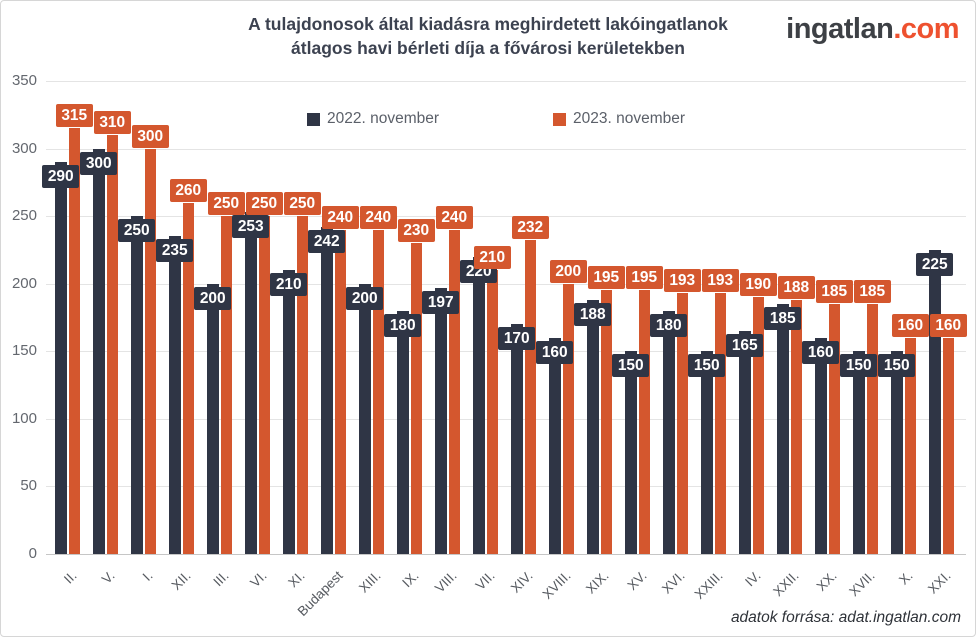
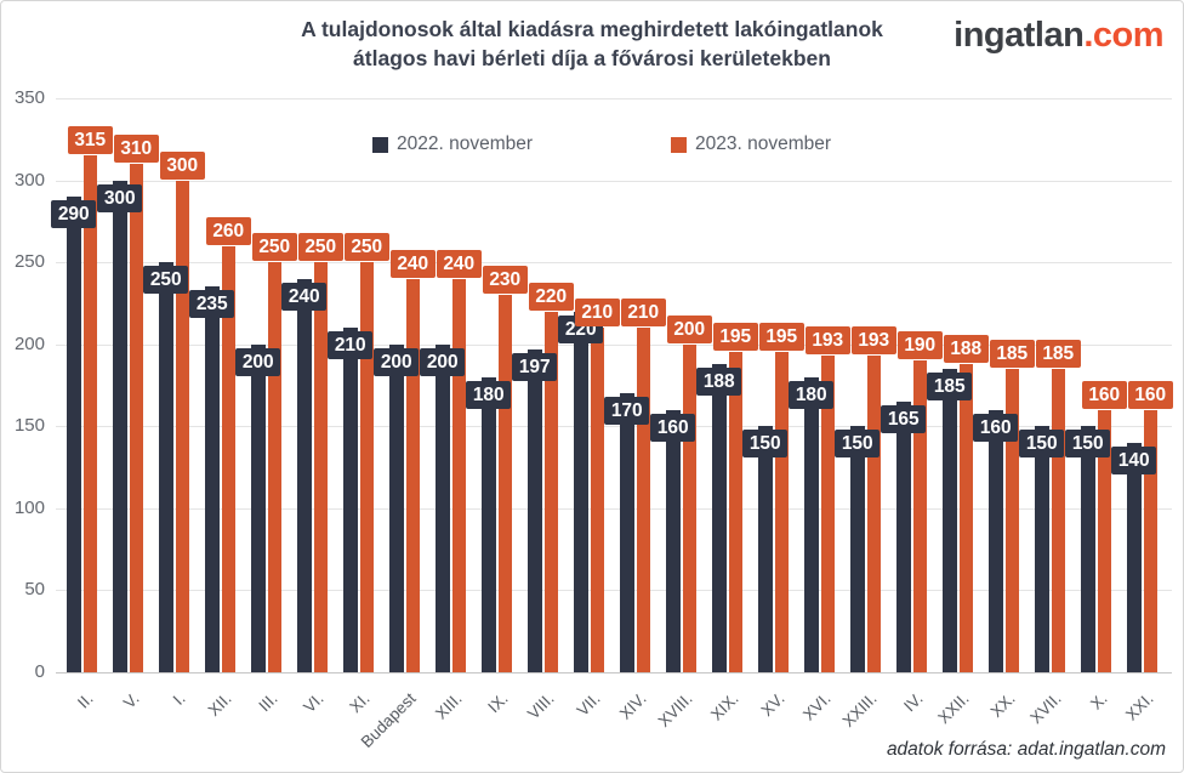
2022. november/VI.: 253 -> 240
2022. november/Budapest: 242 -> 200
2023. november/VIII.: 240 -> 220
2023. november/XIV.: 232 -> 210
2022. november/XXI.: 225 -> 140
